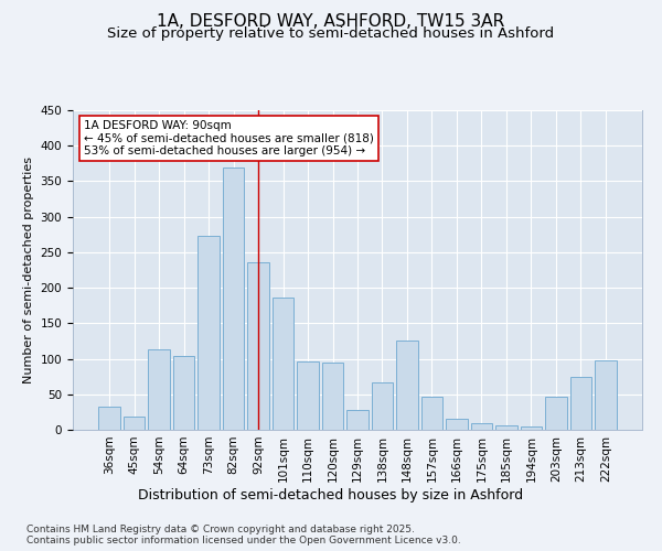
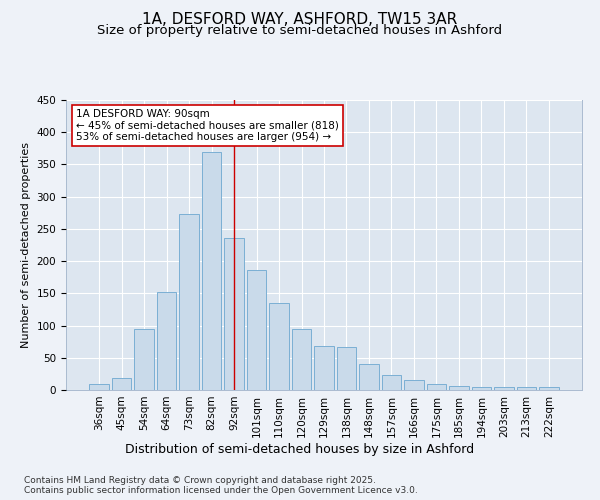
36sqm: 32 -> 10
54sqm: 114 -> 95
64sqm: 104 -> 152
110sqm: 96 -> 135
129sqm: 28 -> 68
148sqm: 126 -> 40
157sqm: 46 -> 23
203sqm: 46 -> 5
213sqm: 74 -> 4
222sqm: 98 -> 4
